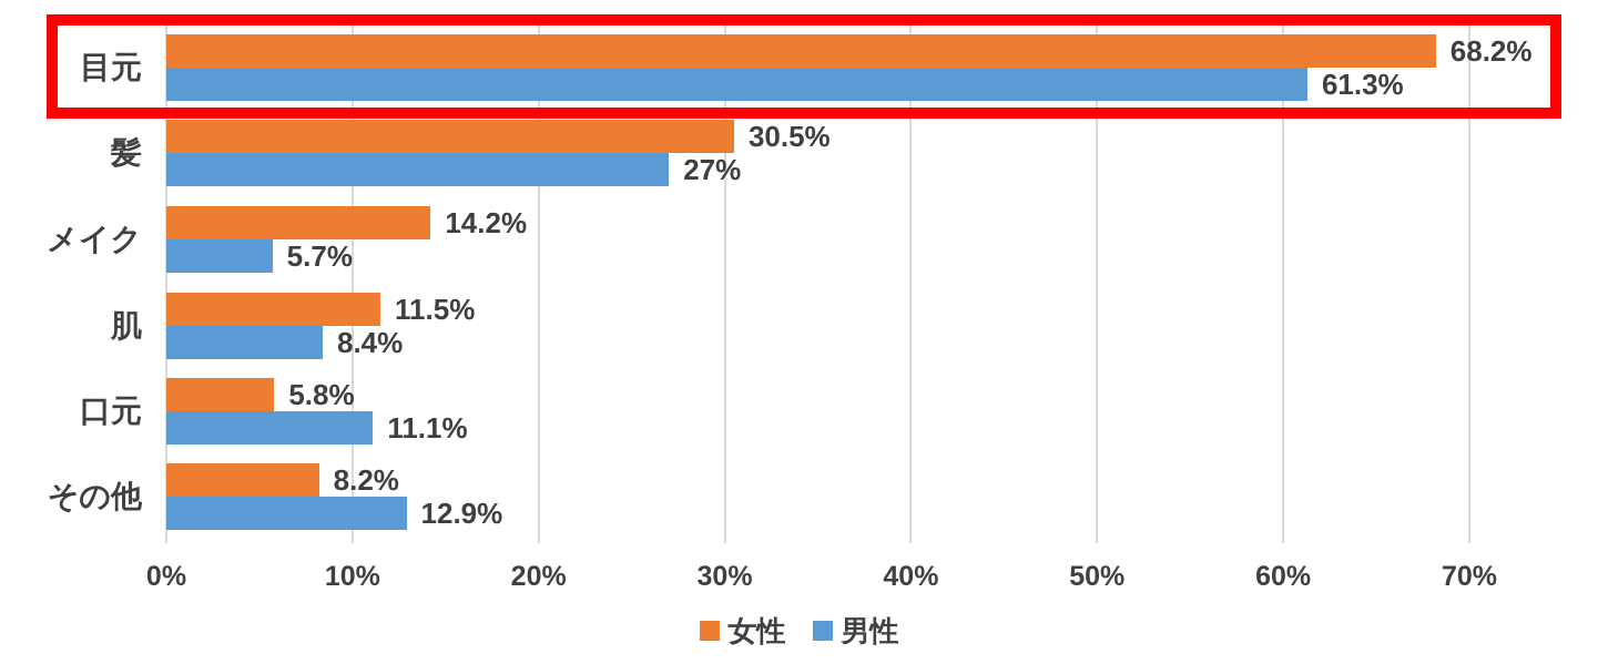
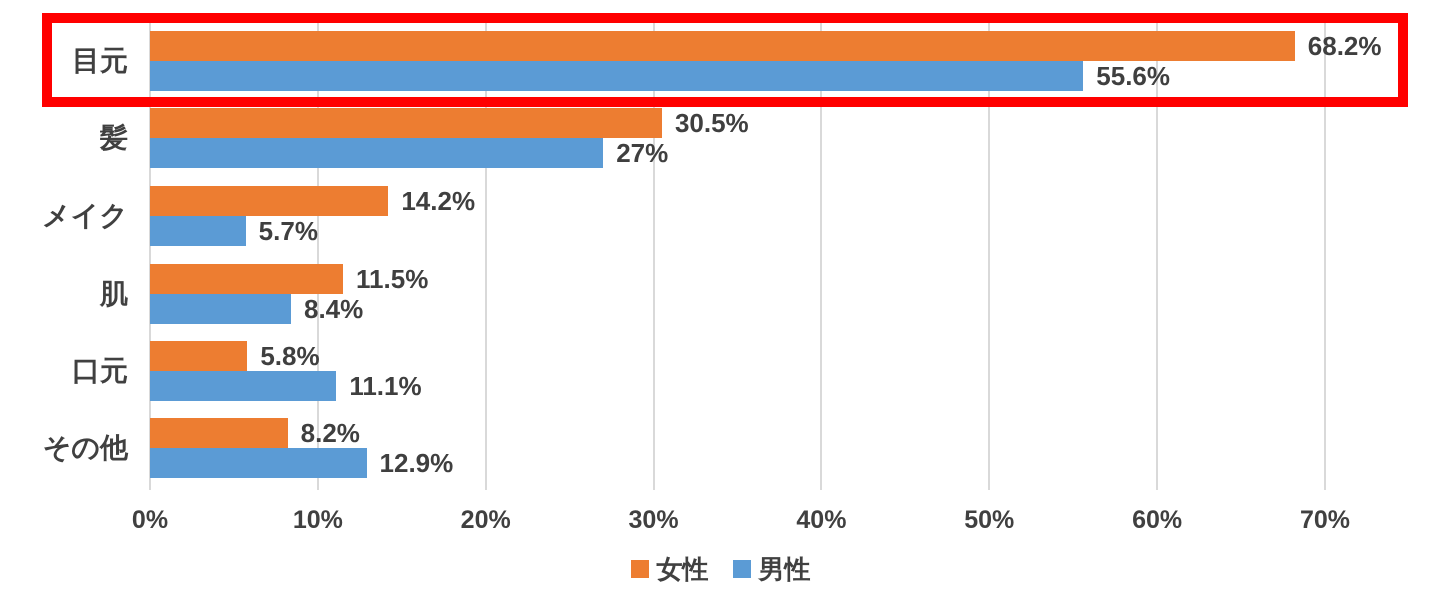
男性/目元: 61.3% -> 55.6%
